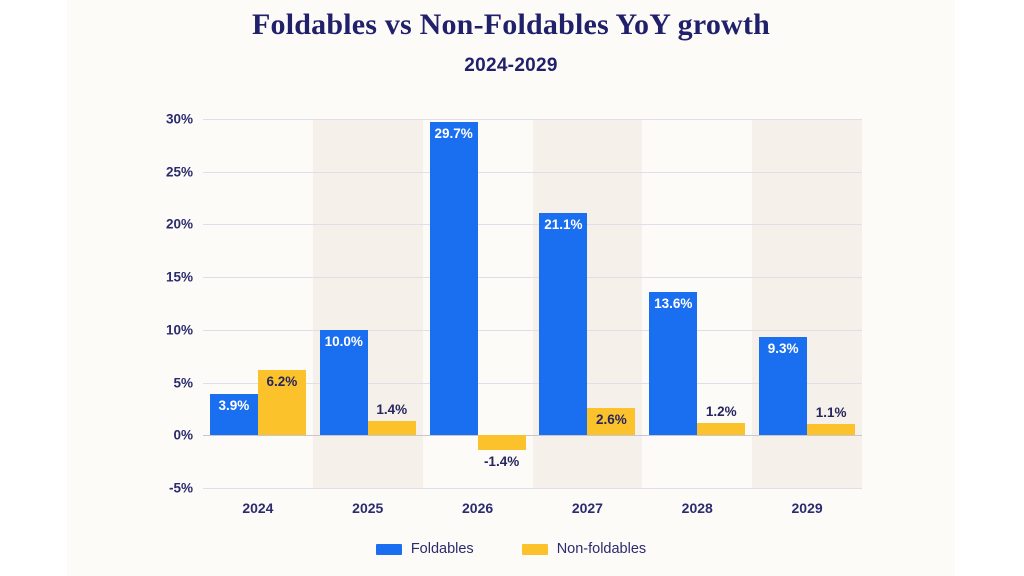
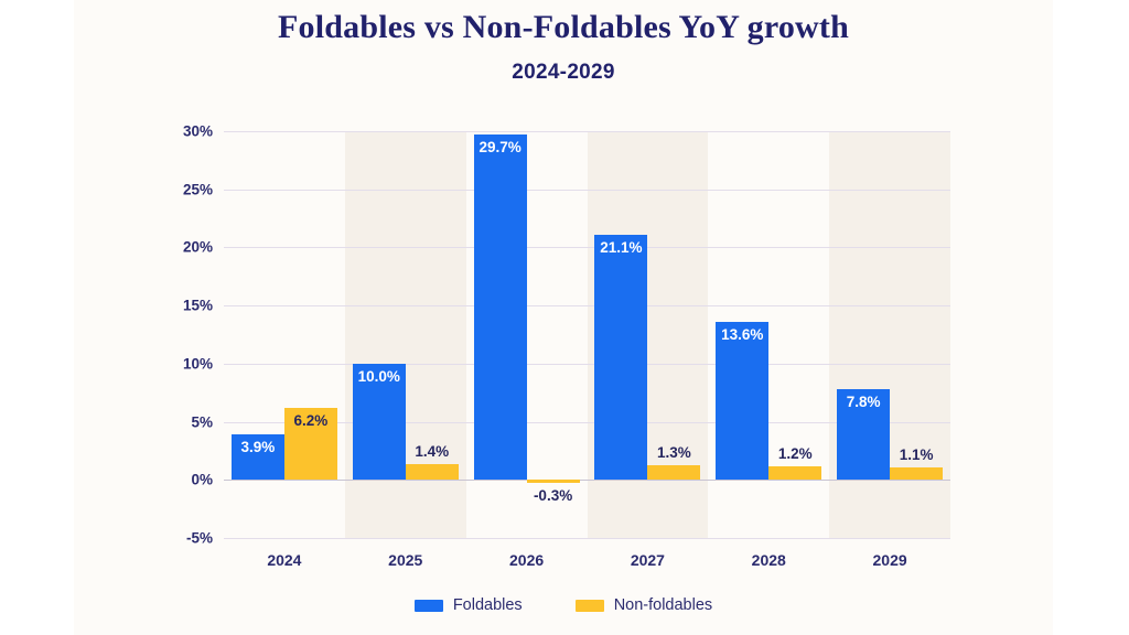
Non-foldables/2026: -1.4% -> -0.3%
Non-foldables/2027: 2.6% -> 1.3%
Foldables/2029: 9.3% -> 7.8%
